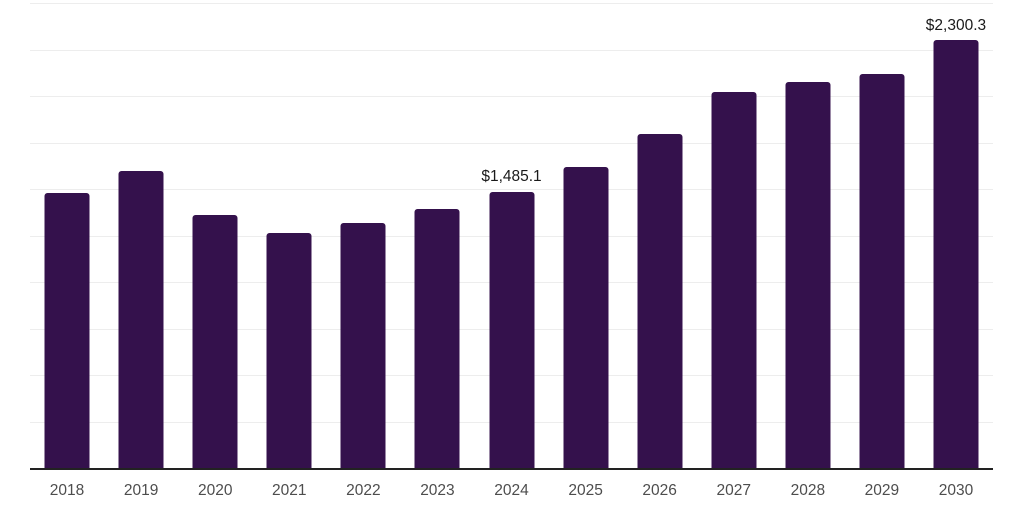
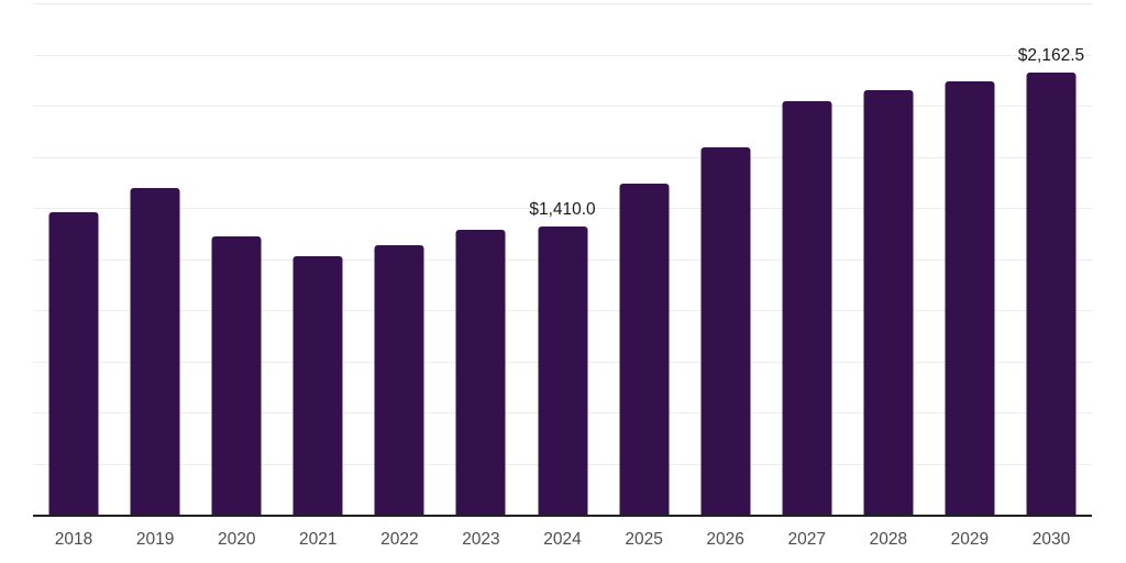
2024: $1,485.1 -> $1,410.0
2030: $2,300.3 -> $2,162.5
